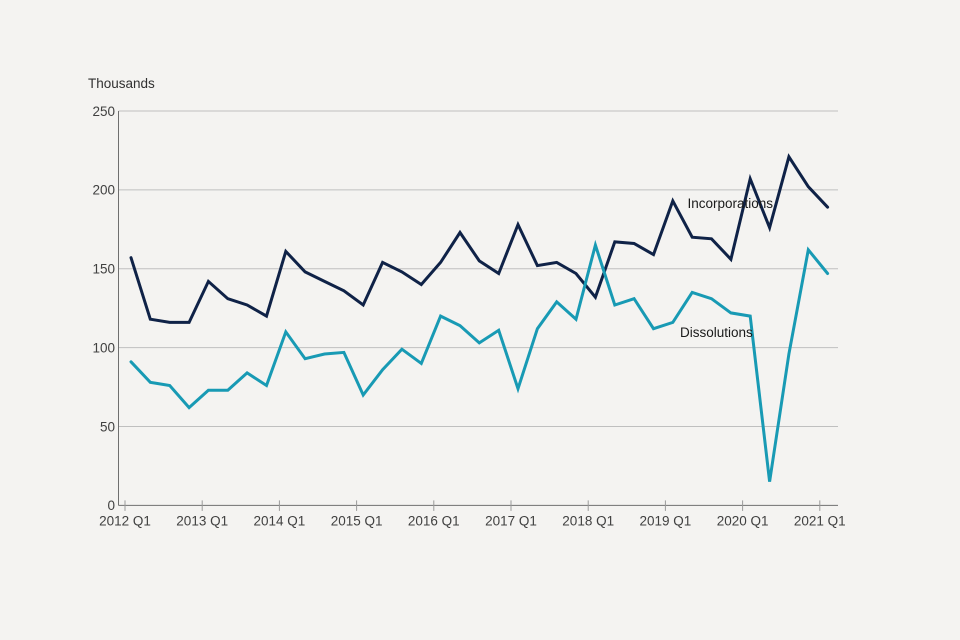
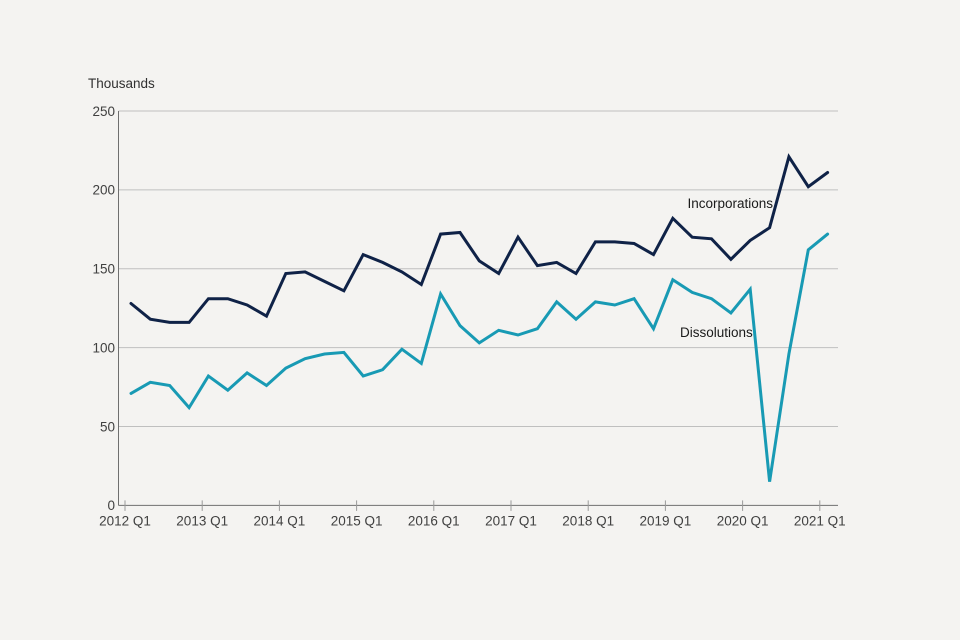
Incorporations/2012 Q1: 157 -> 128
Dissolutions/2012 Q1: 91 -> 71
Incorporations/2013 Q1: 142 -> 131
Dissolutions/2013 Q1: 73 -> 82
Incorporations/2014 Q1: 161 -> 147
Dissolutions/2014 Q1: 110 -> 87
Incorporations/2015 Q1: 127 -> 159
Dissolutions/2015 Q1: 70 -> 82
Incorporations/2016 Q1: 154 -> 172
Dissolutions/2016 Q1: 120 -> 134
Incorporations/2017 Q1: 178 -> 170
Dissolutions/2017 Q1: 74 -> 108
Incorporations/2018 Q1: 132 -> 167
Dissolutions/2018 Q1: 165 -> 129
Incorporations/2019 Q1: 193 -> 182
Dissolutions/2019 Q1: 116 -> 143
Incorporations/2020 Q1: 207 -> 168
Dissolutions/2020 Q1: 120 -> 137
Incorporations/2021 Q1: 189 -> 211
Dissolutions/2021 Q1: 147 -> 172
